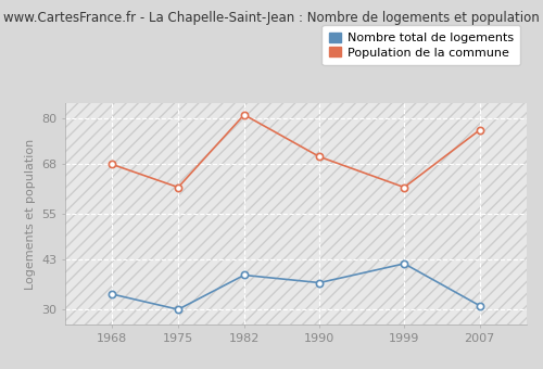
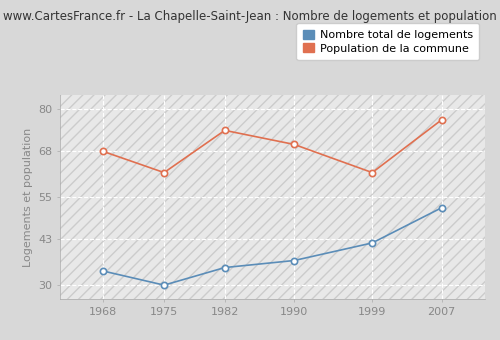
Nombre total de logements/1982: 39 -> 35
Population de la commune/1982: 81 -> 74
Nombre total de logements/2007: 31 -> 52
